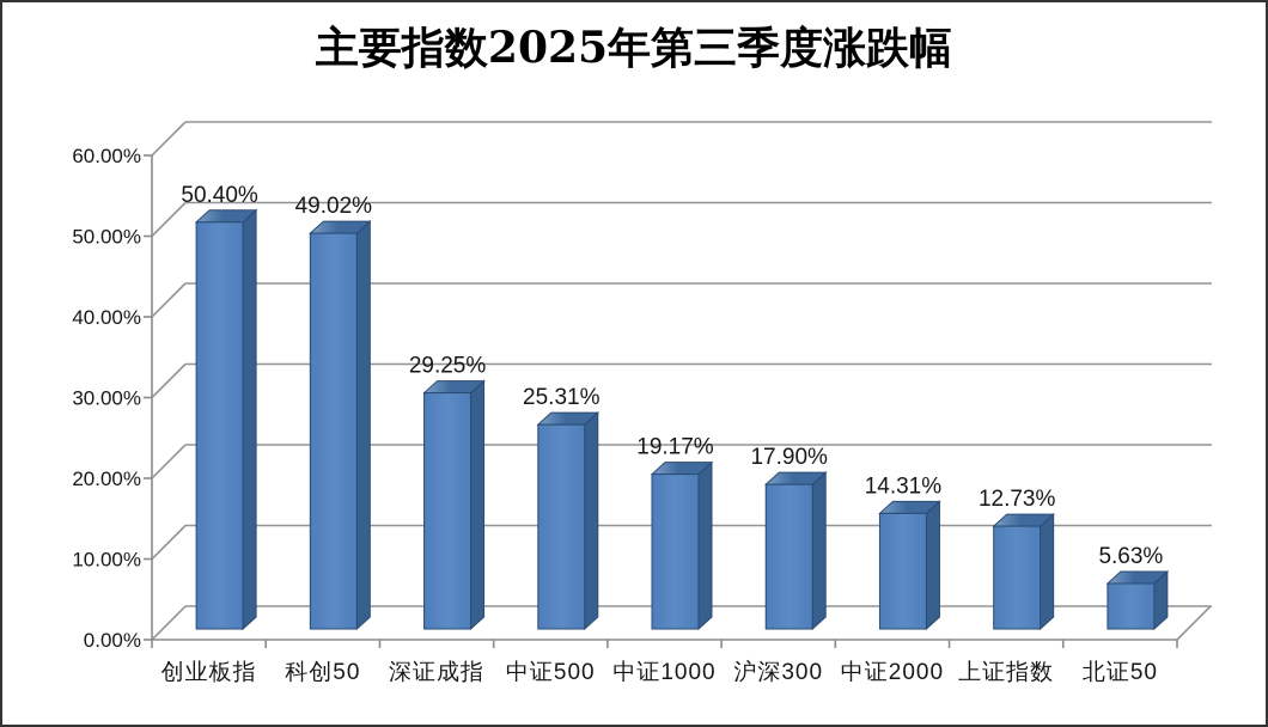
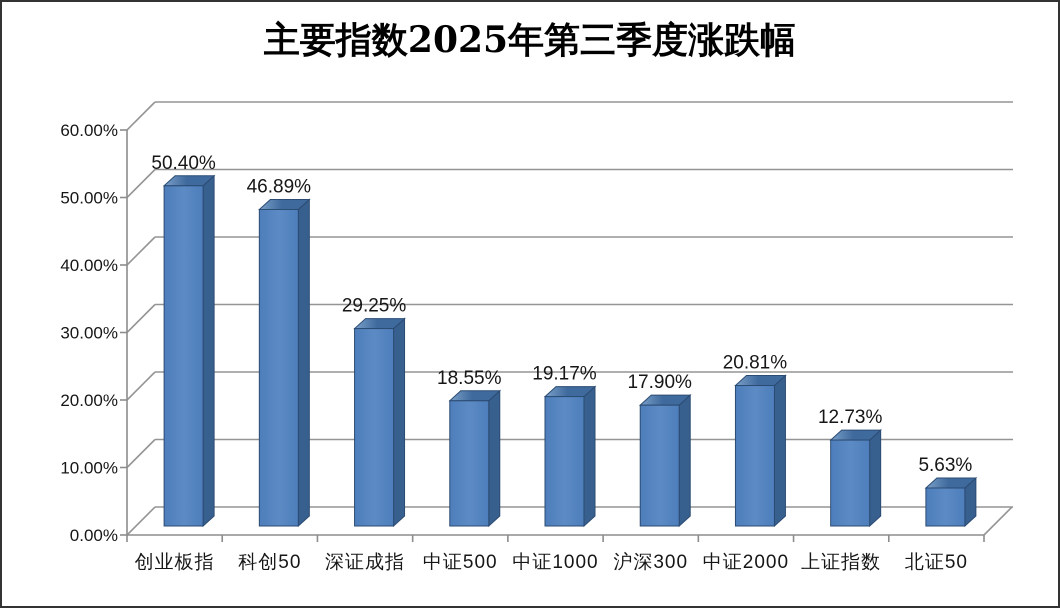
科创50: 49.02% -> 46.89%
中证500: 25.31% -> 18.55%
中证2000: 14.31% -> 20.81%
